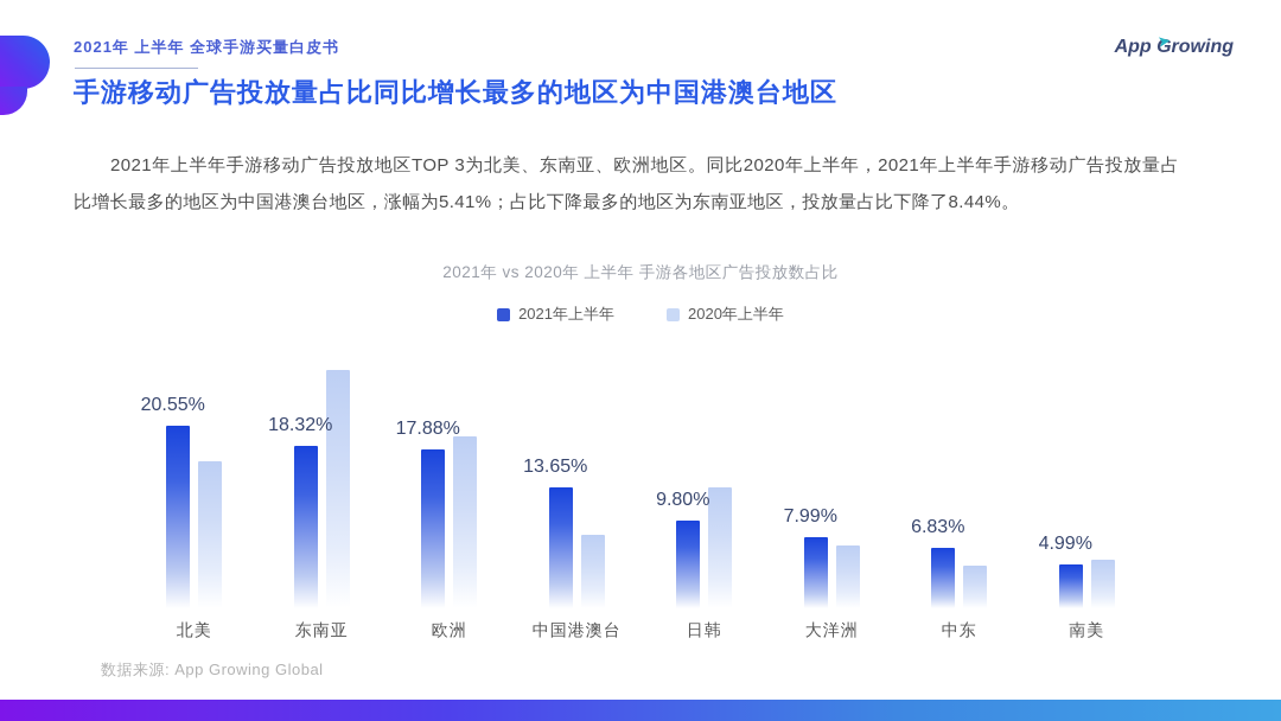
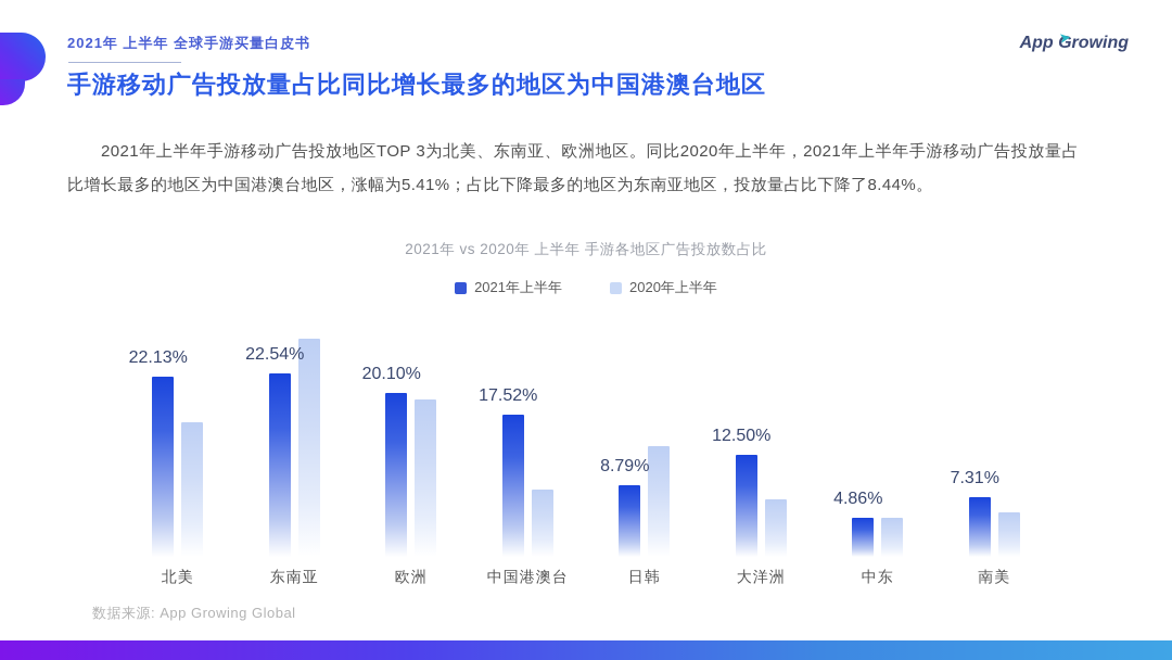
2021年上半年/北美: 20.55% -> 22.13%
2021年上半年/东南亚: 18.32% -> 22.54%
2021年上半年/欧洲: 17.88% -> 20.10%
2021年上半年/中国港澳台: 13.65% -> 17.52%
2021年上半年/日韩: 9.80% -> 8.79%
2021年上半年/大洋洲: 7.99% -> 12.50%
2021年上半年/中东: 6.83% -> 4.86%
2021年上半年/南美: 4.99% -> 7.31%
